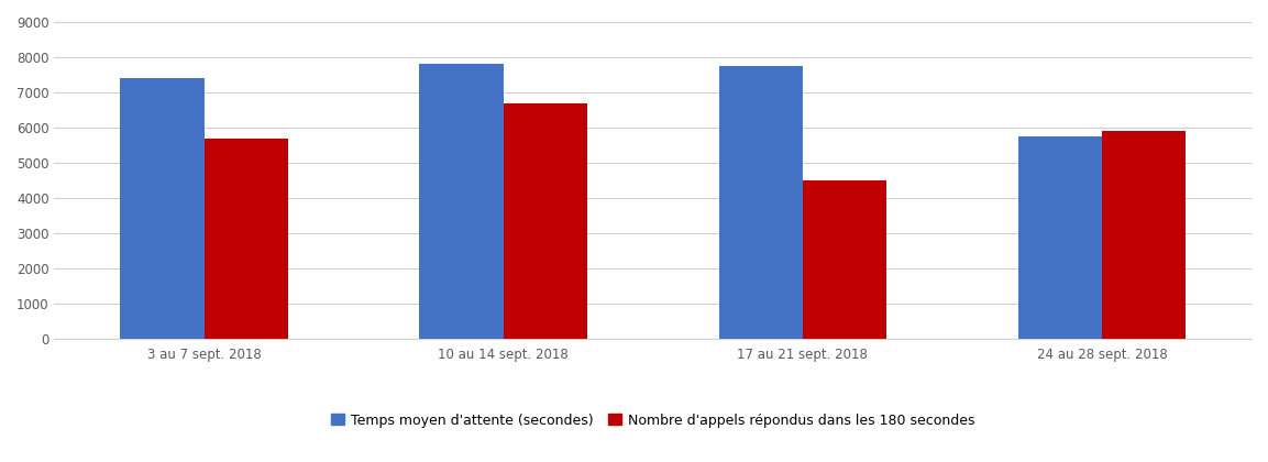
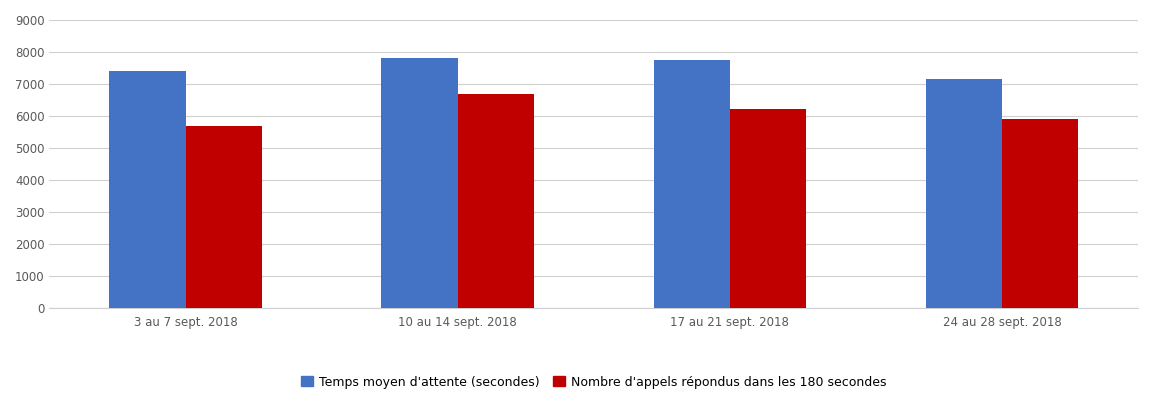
Nombre d'appels répondus dans les 180 secondes/17 au 21 sept. 2018: 4500 -> 6220
Temps moyen d'attente (secondes)/24 au 28 sept. 2018: 5750 -> 7150
